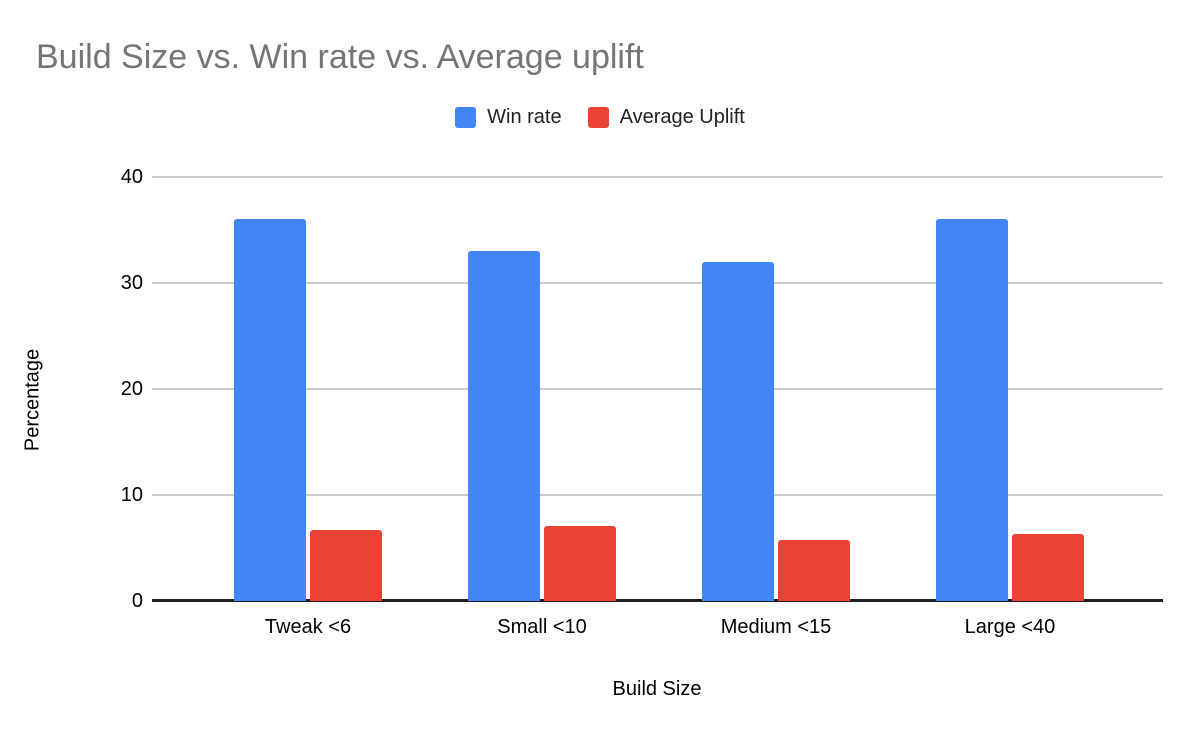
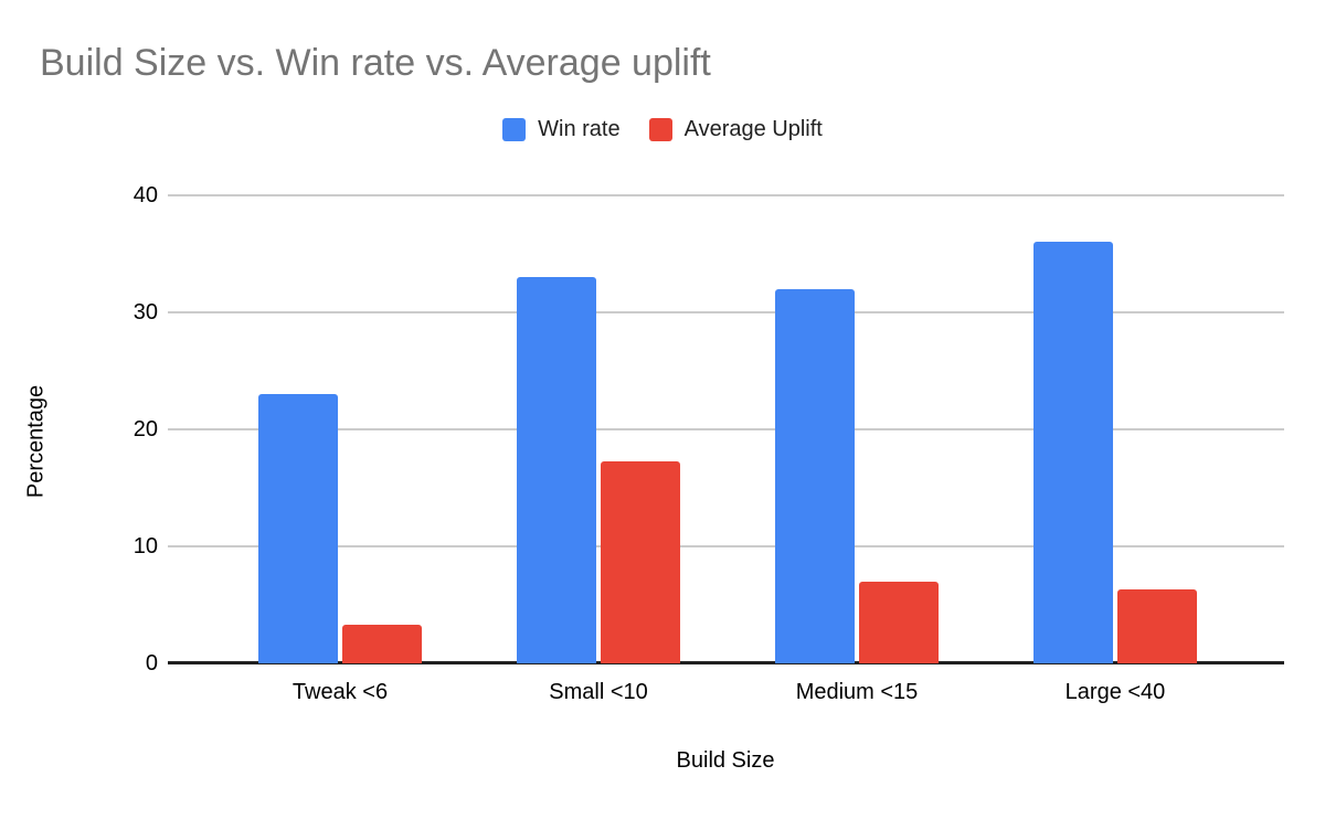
Win rate/Tweak <6: 36 -> 23
Average Uplift/Tweak <6: 6.7 -> 3.3
Average Uplift/Small <10: 7.1 -> 17.3
Average Uplift/Medium <15: 5.8 -> 7.0
